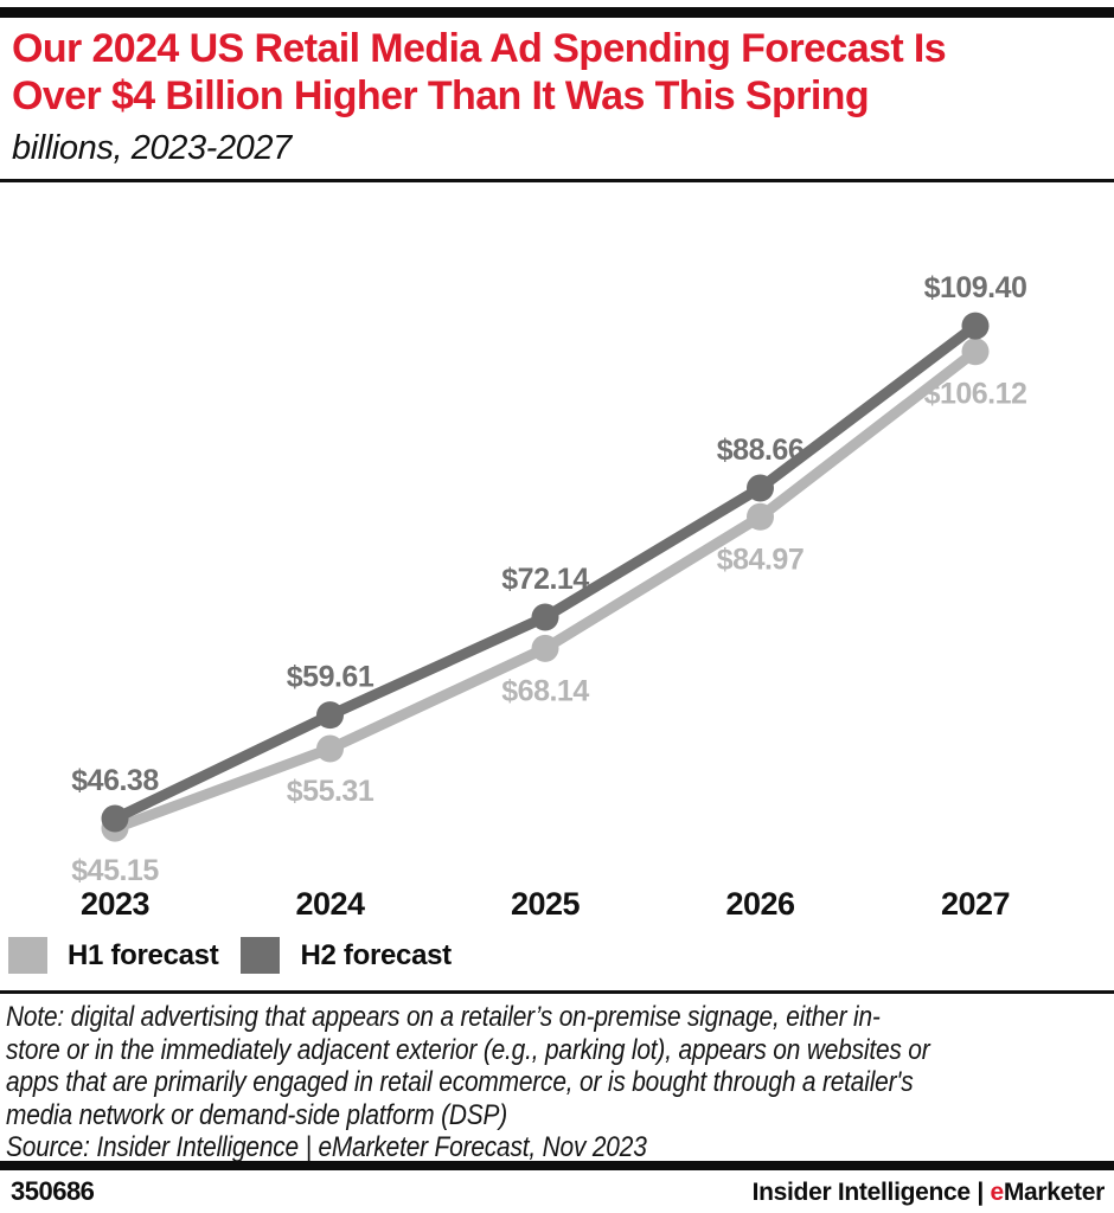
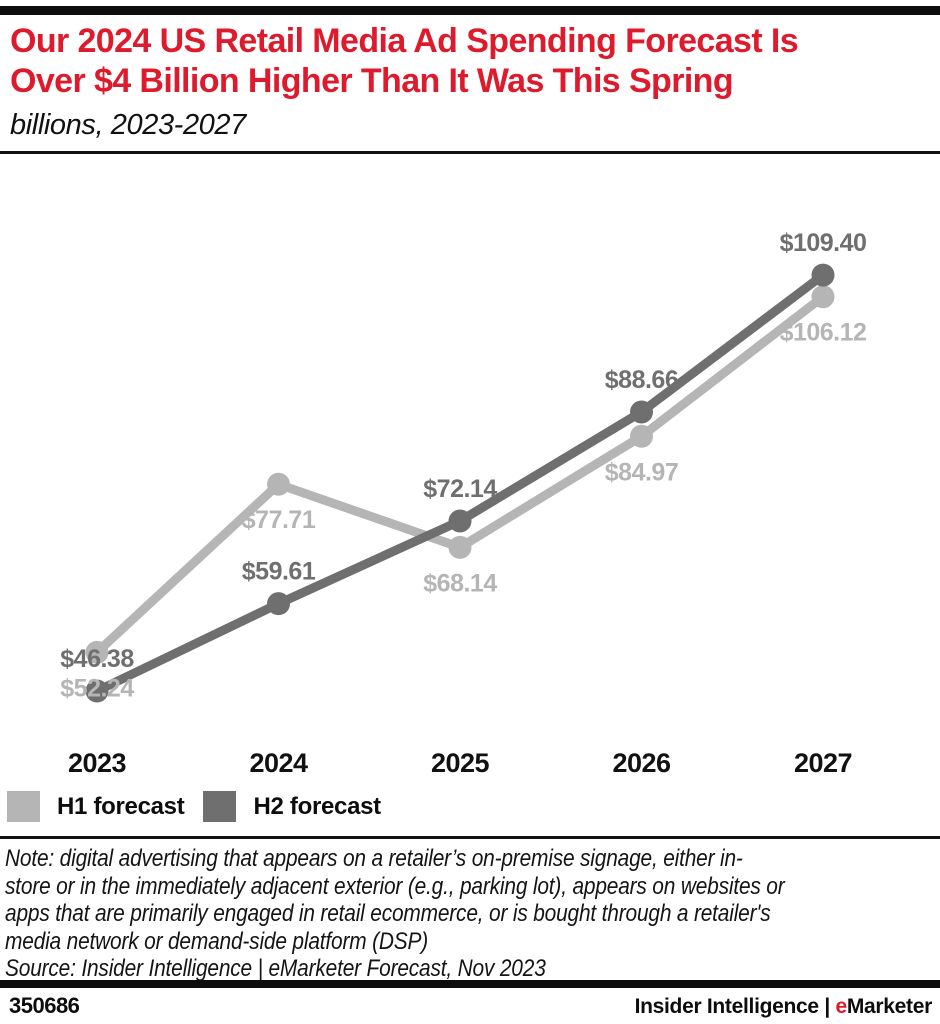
H1 forecast/2023: $45.15 -> $52.24
H1 forecast/2024: $55.31 -> $77.71
